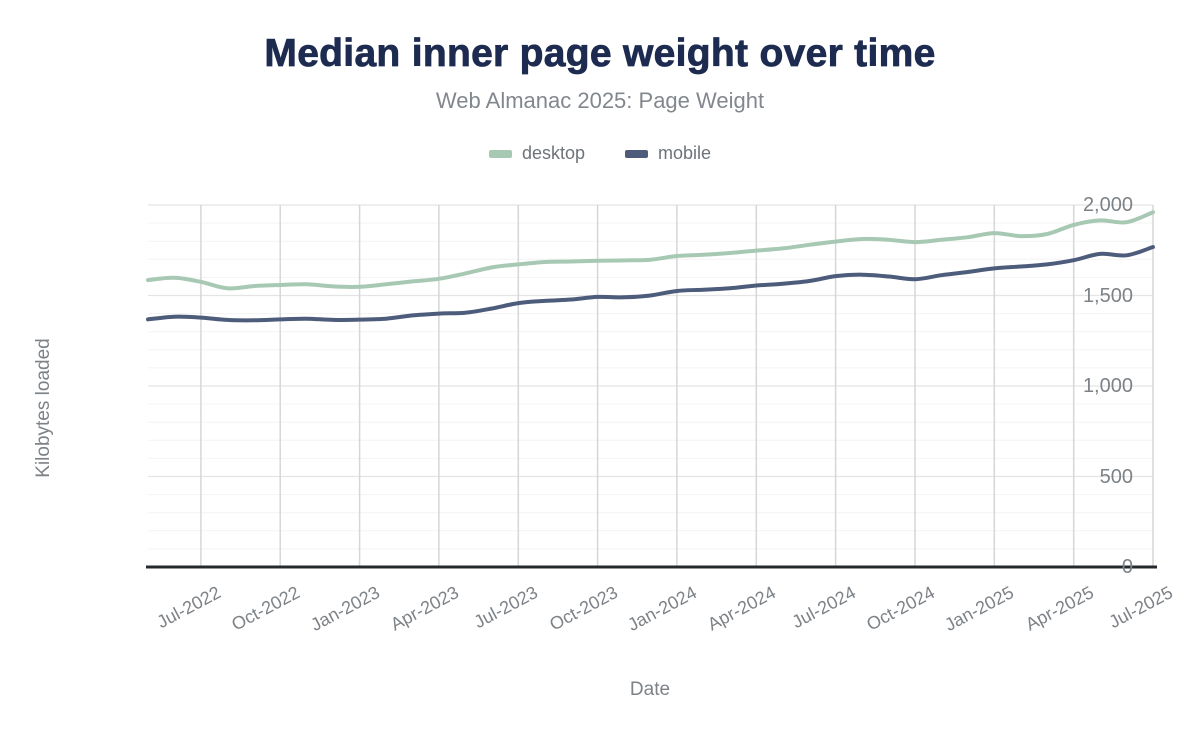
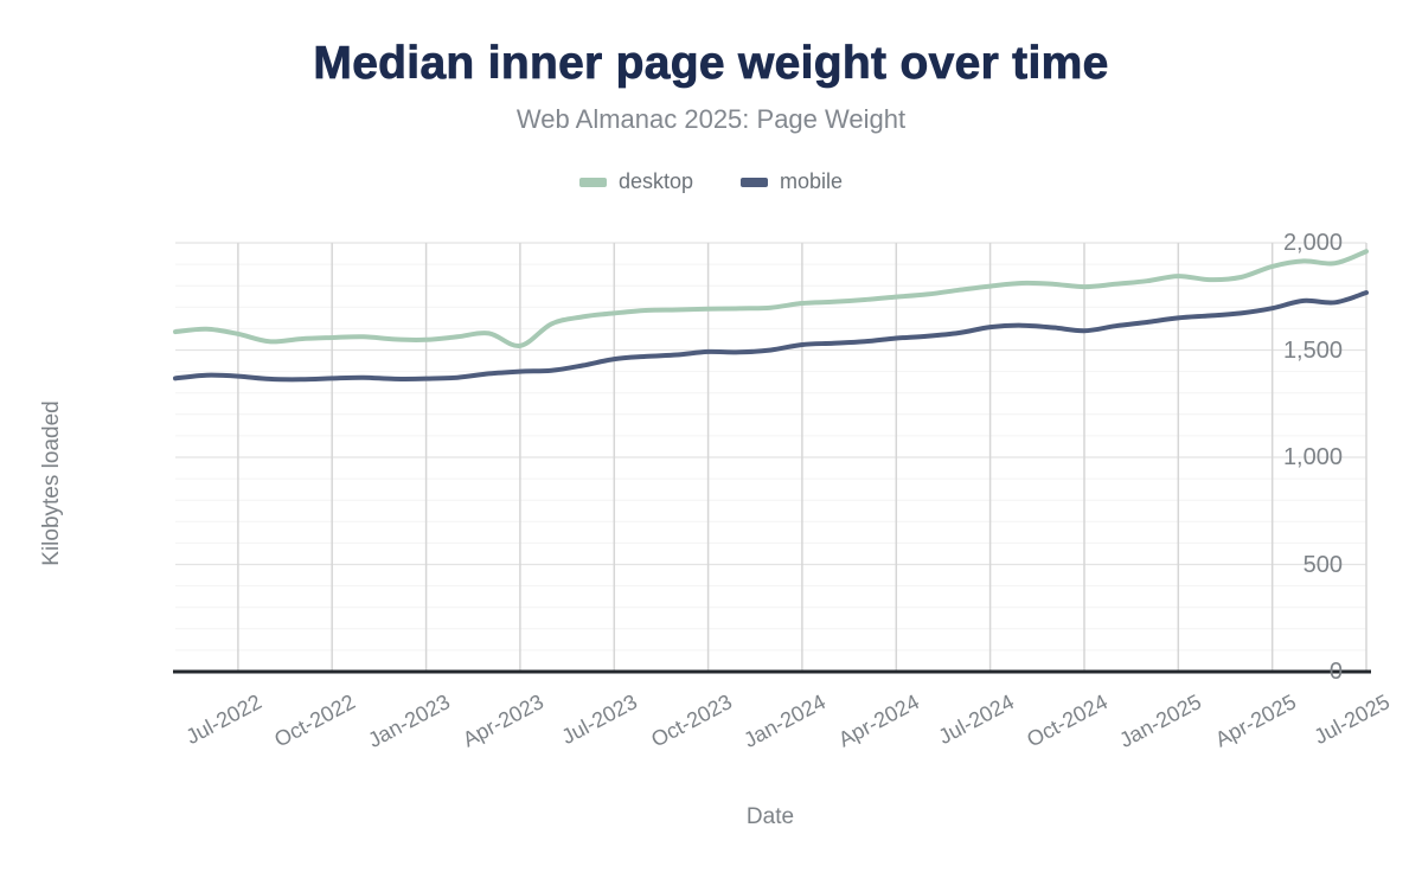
desktop/Apr-2023: 1590 -> 1520
